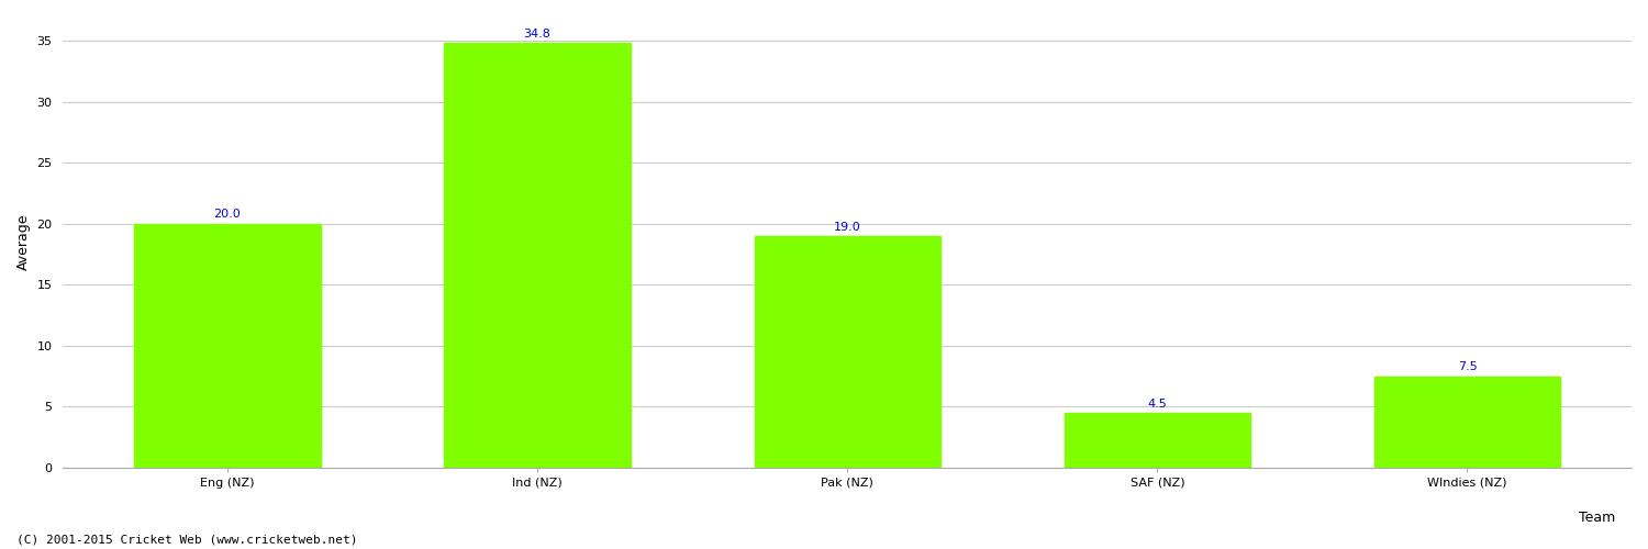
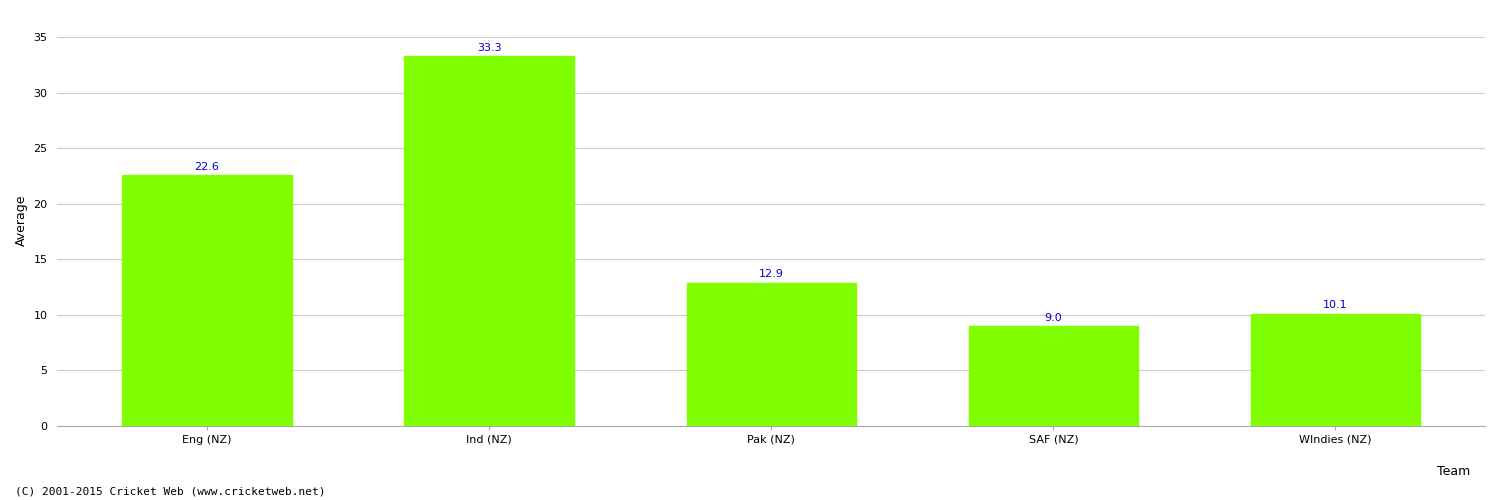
Eng (NZ): 20.0 -> 22.6
Ind (NZ): 34.8 -> 33.3
Pak (NZ): 19.0 -> 12.9
SAF (NZ): 4.5 -> 9.0
WIndies (NZ): 7.5 -> 10.1
